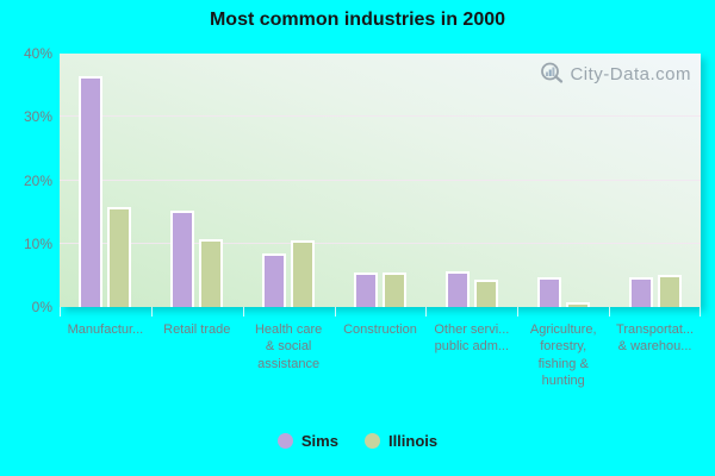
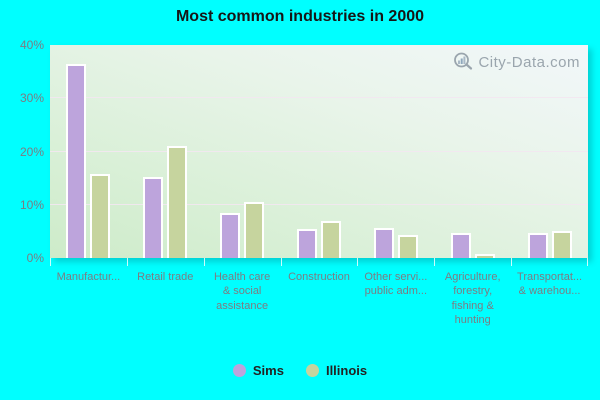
Illinois/Retail trade: 11% -> 21%
Illinois/Construction: 6% -> 7%
